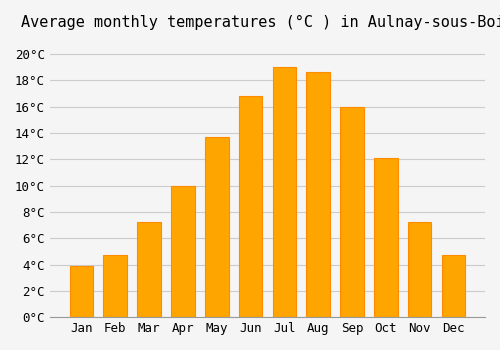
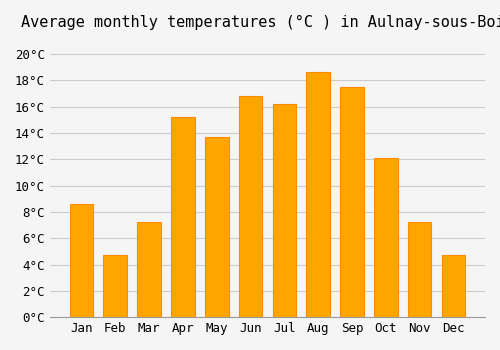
Jan: 3.9°C -> 8.6°C
Apr: 10.0°C -> 15.2°C
Jul: 19.0°C -> 16.2°C
Sep: 16.0°C -> 17.5°C
